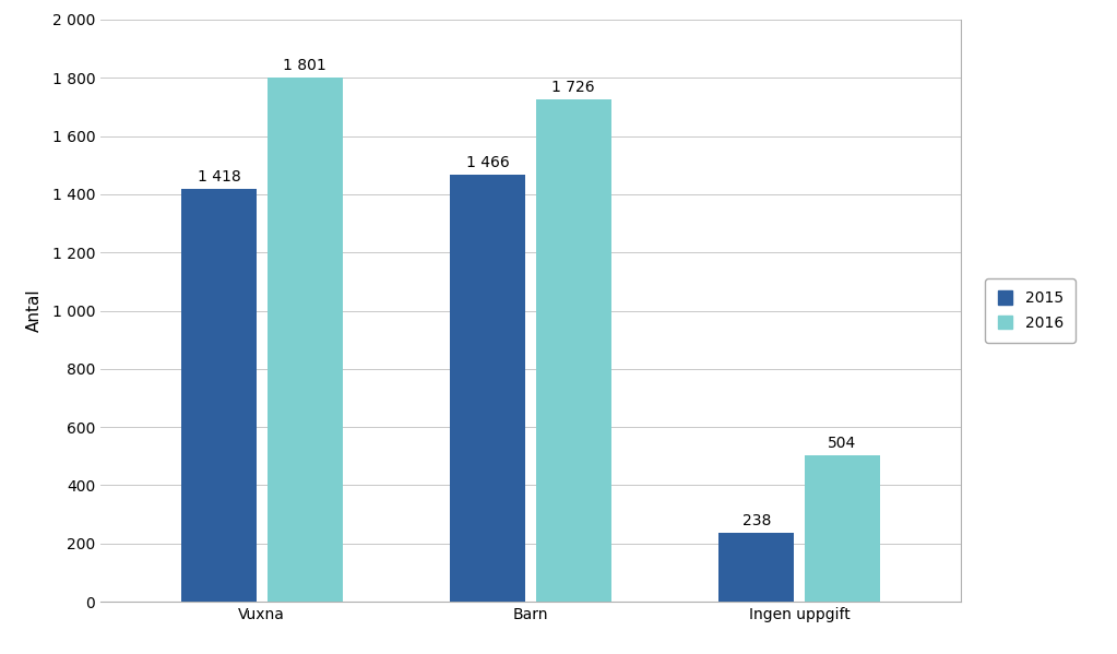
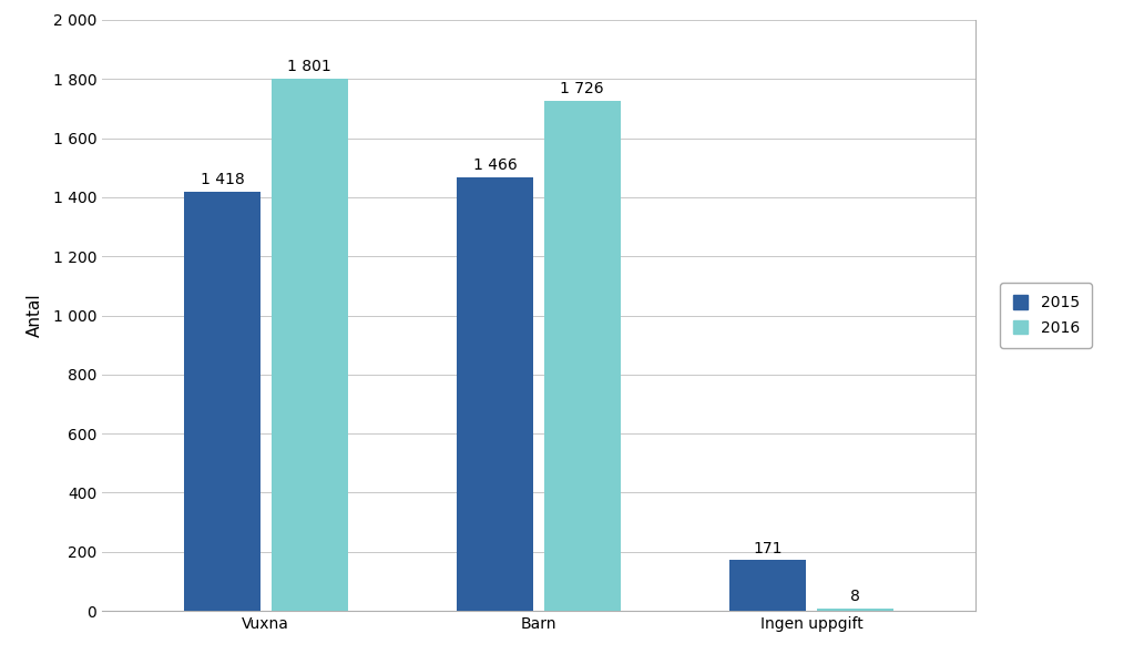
2015/Ingen uppgift: 238 -> 171
2016/Ingen uppgift: 504 -> 8
